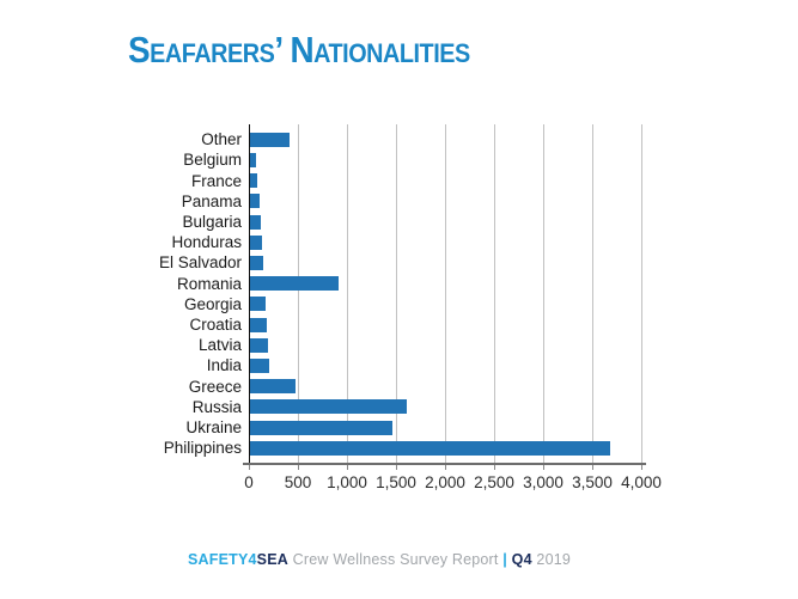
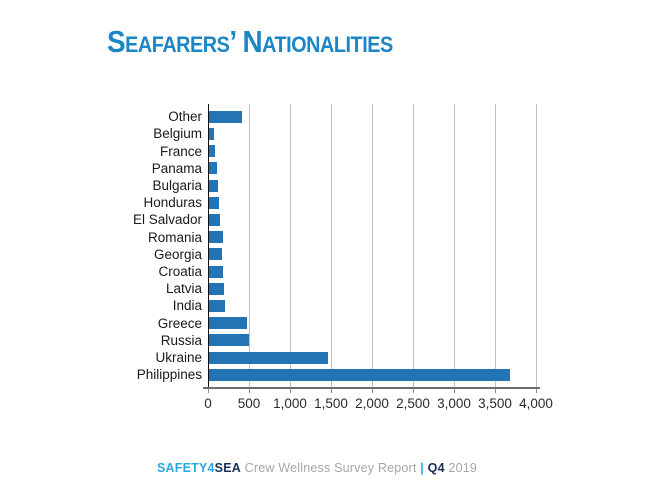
Romania: 900 -> 200
Russia: 1600 -> 500
